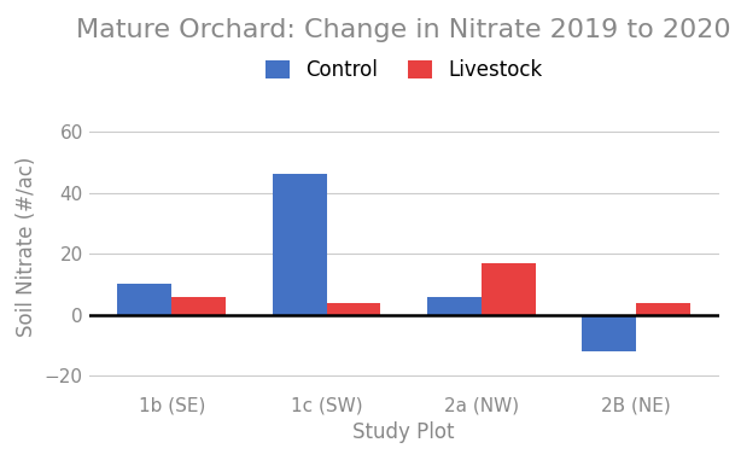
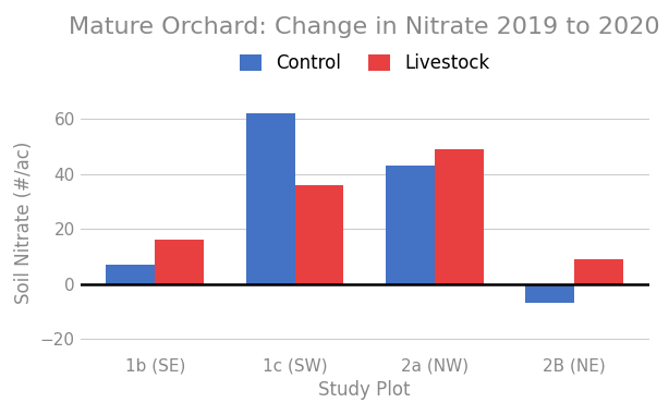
Control/1b (SE): 10 -> 7
Livestock/1b (SE): 6 -> 16
Control/1c (SW): 46 -> 62
Livestock/1c (SW): 4 -> 36
Control/2a (NW): 6 -> 43
Livestock/2a (NW): 17 -> 49
Control/2B (NE): -12 -> -7
Livestock/2B (NE): 4 -> 9
